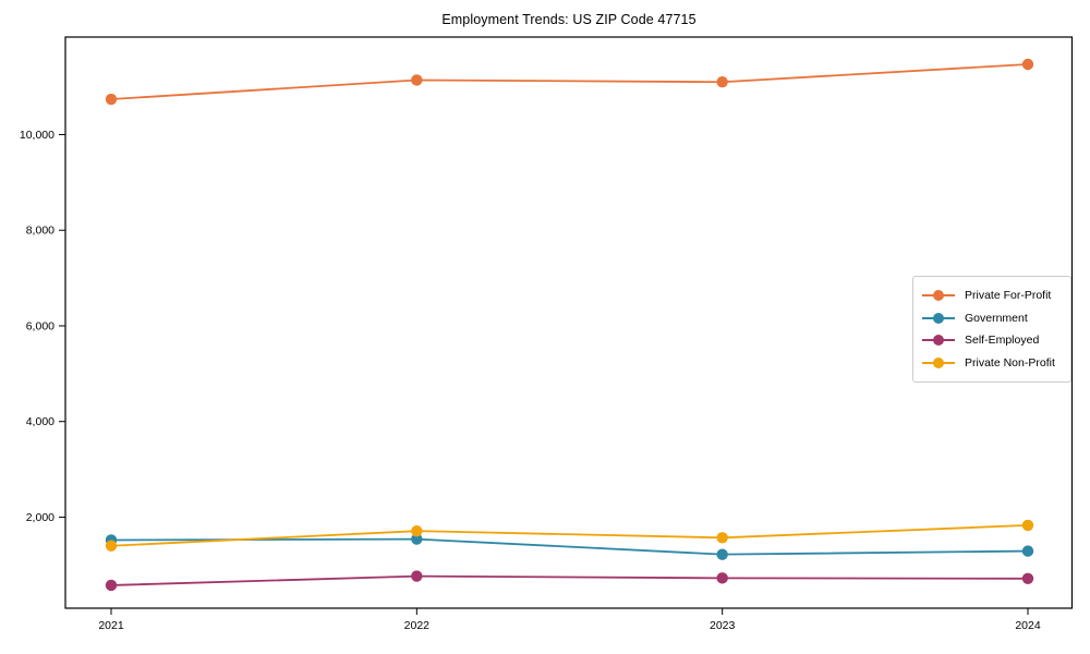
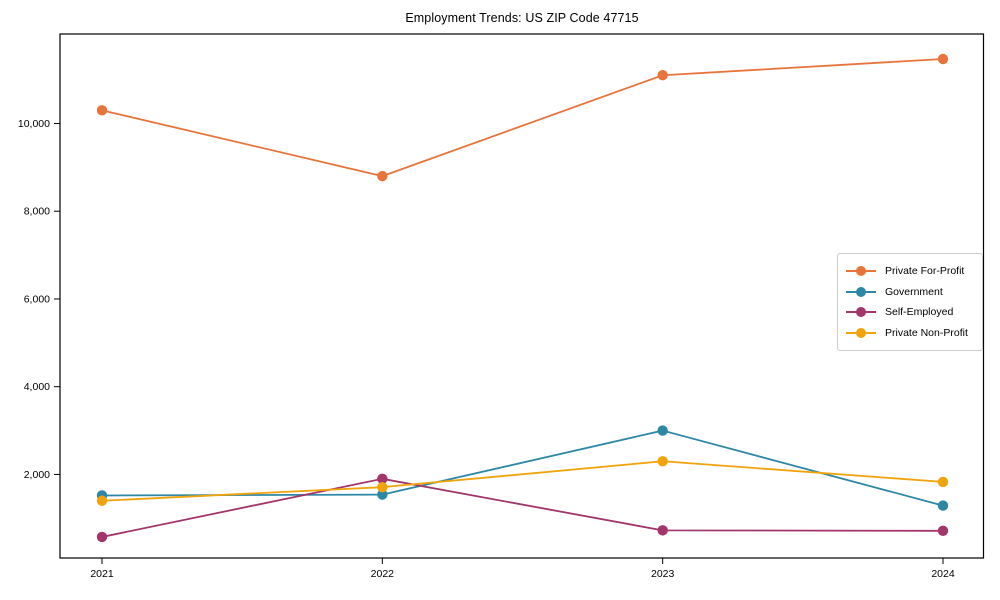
Private For-Profit/2021: 10700 -> 10300
Private For-Profit/2022: 11100 -> 8800
Self-Employed/2022: 800 -> 1900
Government/2023: 1200 -> 3000
Private Non-Profit/2023: 1600 -> 2300
